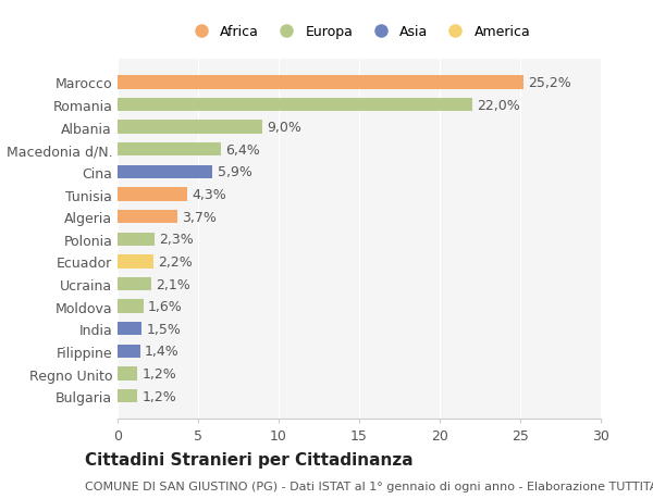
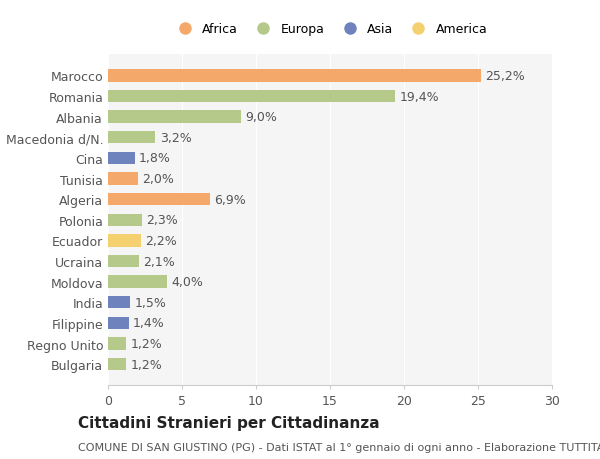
Romania: 22,0% -> 19,4%
Macedonia d/N.: 6,4% -> 3,2%
Cina: 5,9% -> 1,8%
Tunisia: 4,3% -> 2,0%
Algeria: 3,7% -> 6,9%
Moldova: 1,6% -> 4,0%
